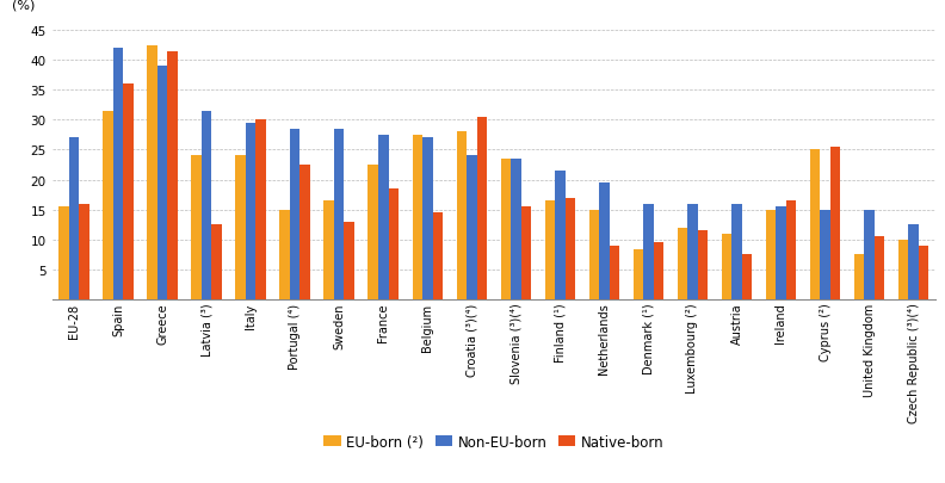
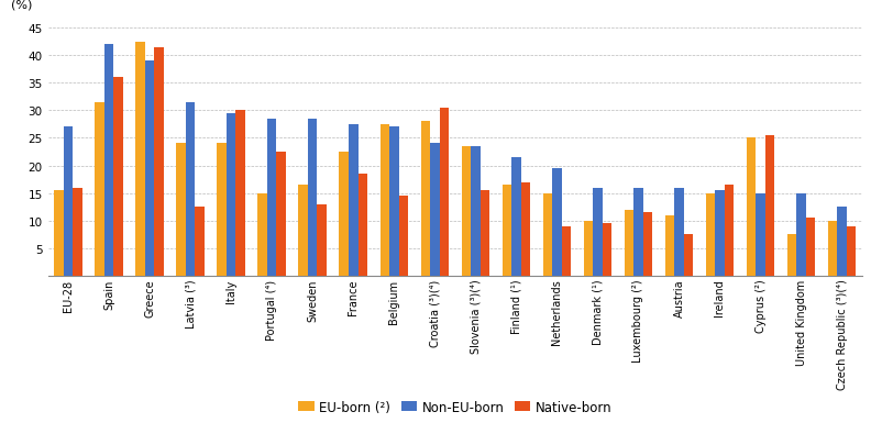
EU-born (²)/Denmark (¹): 8.4 -> 10.0
